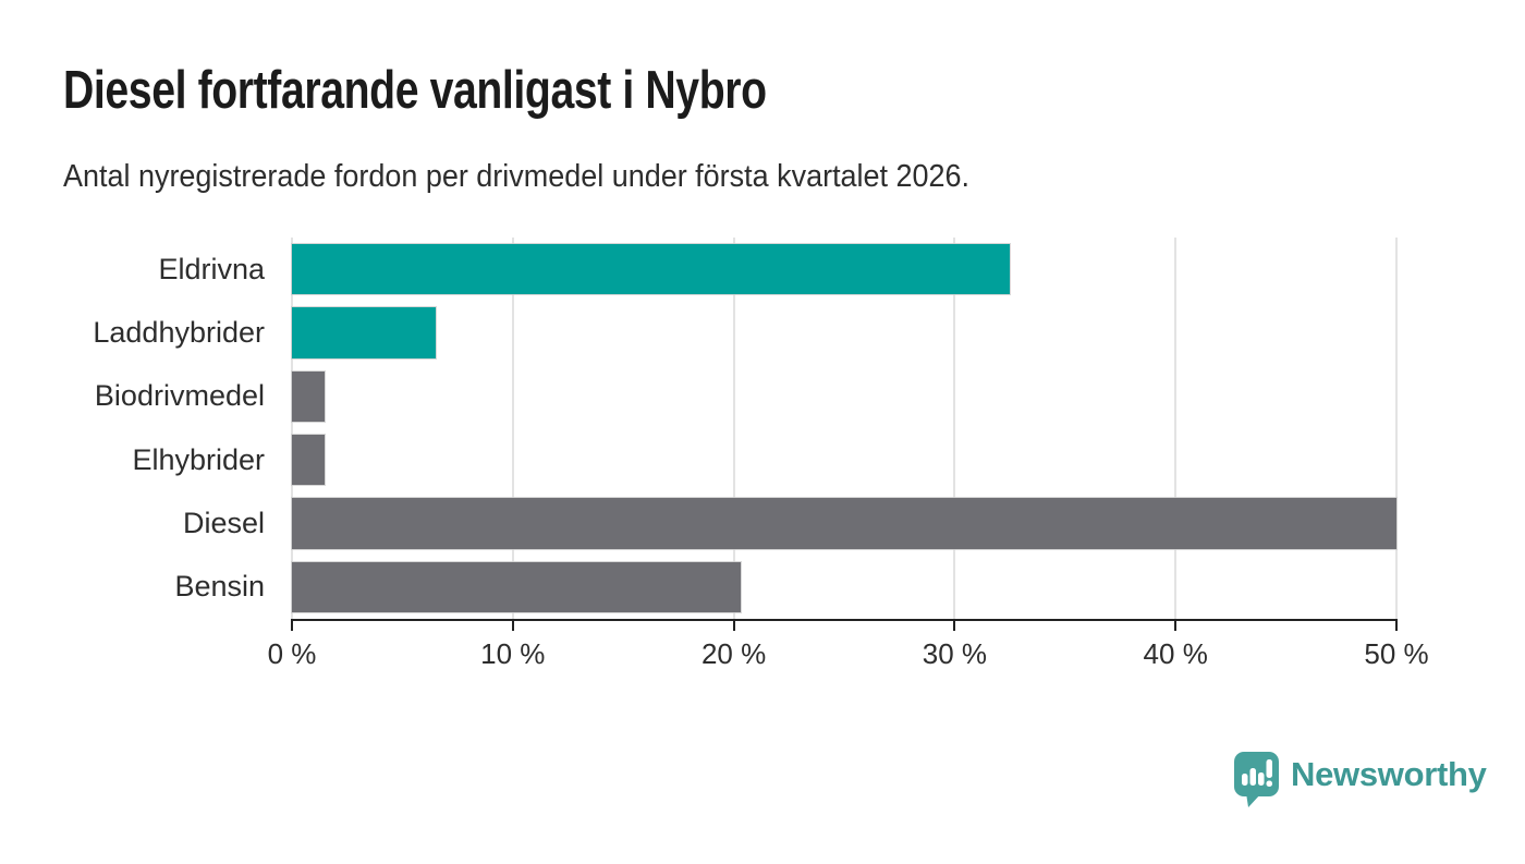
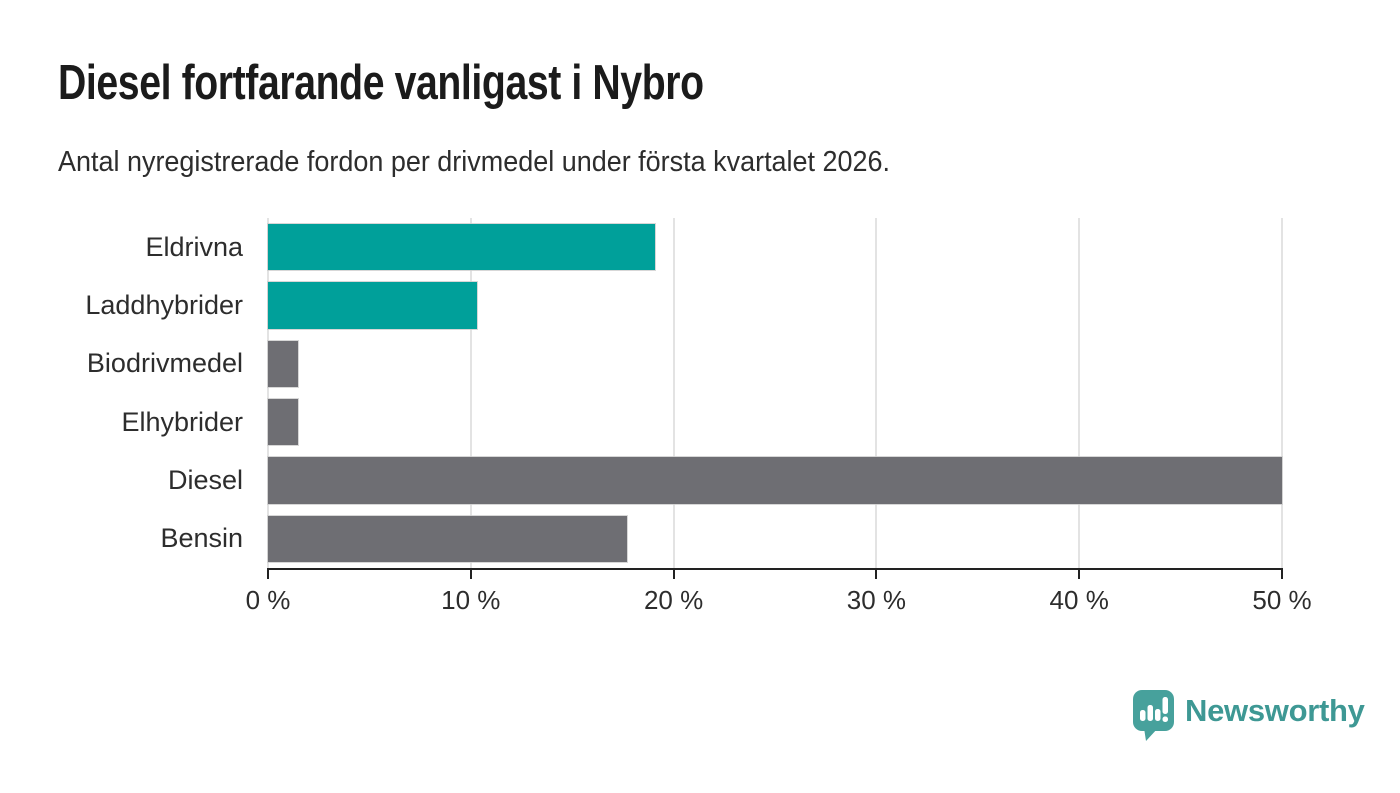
Eldrivna: 32.5% -> 19.1%
Laddhybrider: 6.5% -> 10.3%
Bensin: 20.3% -> 17.7%
